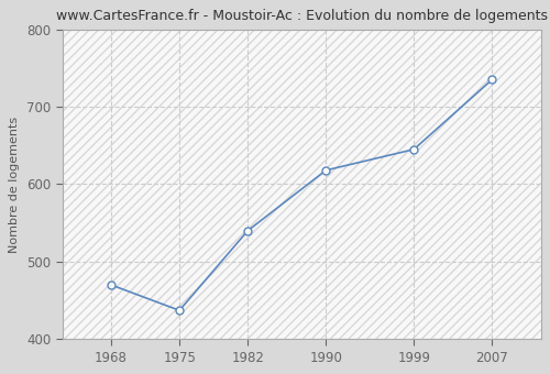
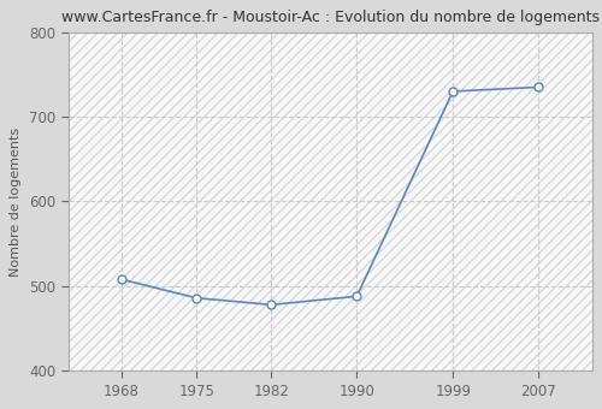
1968: 470 -> 508
1975: 437 -> 486
1982: 540 -> 478
1990: 618 -> 488
1999: 645 -> 730
